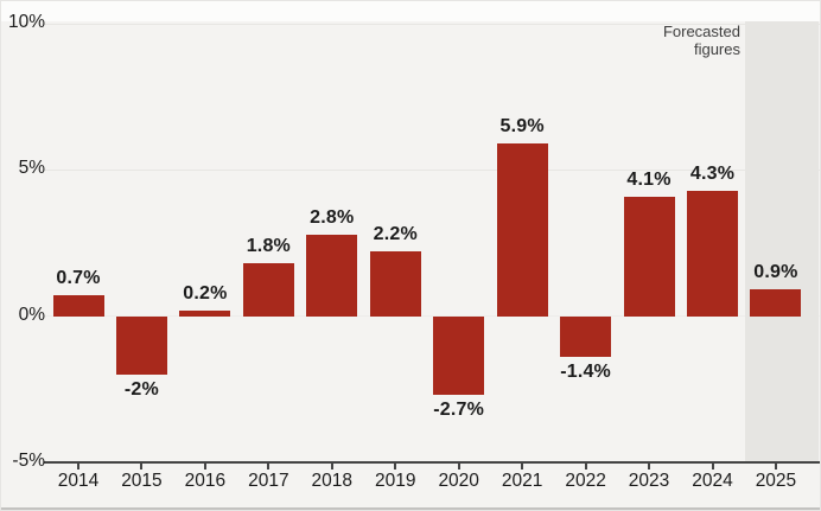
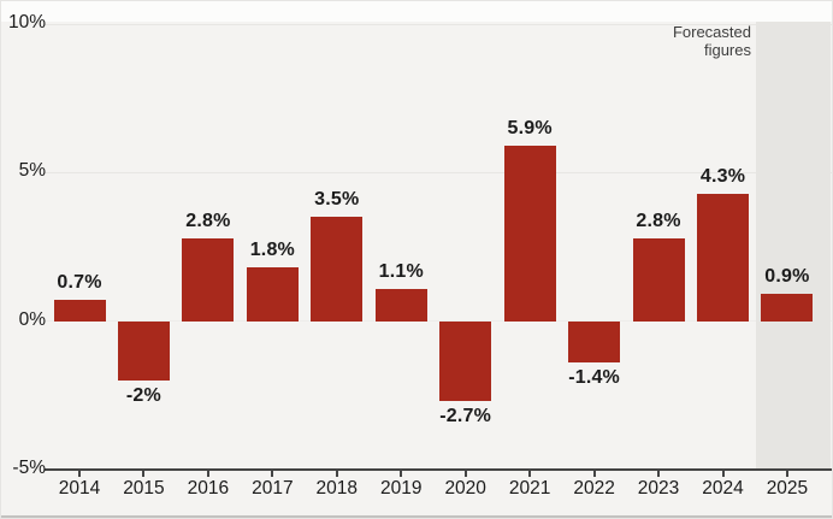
2016: 0.2% -> 2.8%
2018: 2.8% -> 3.5%
2019: 2.2% -> 1.1%
2023: 4.1% -> 2.8%
